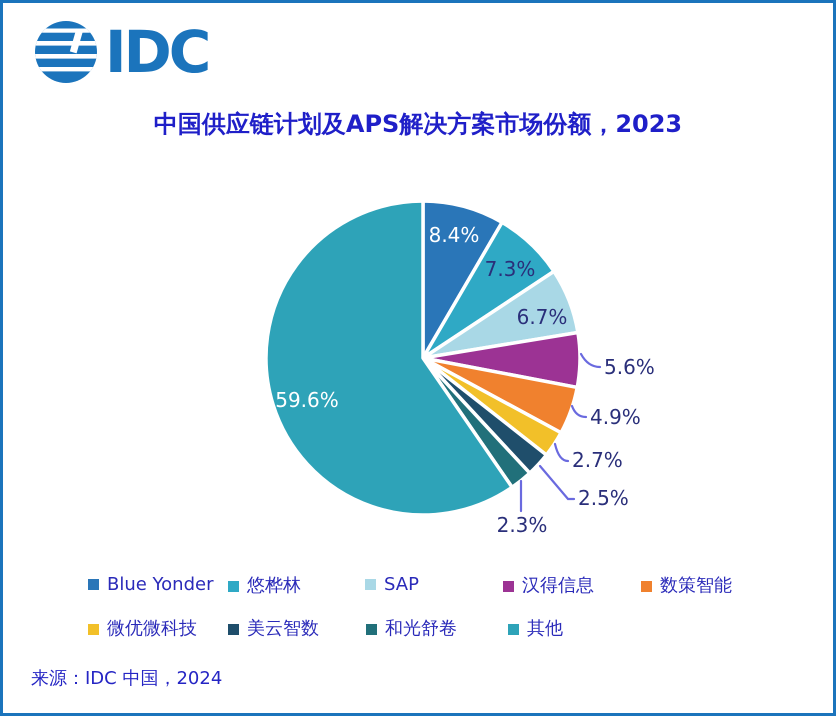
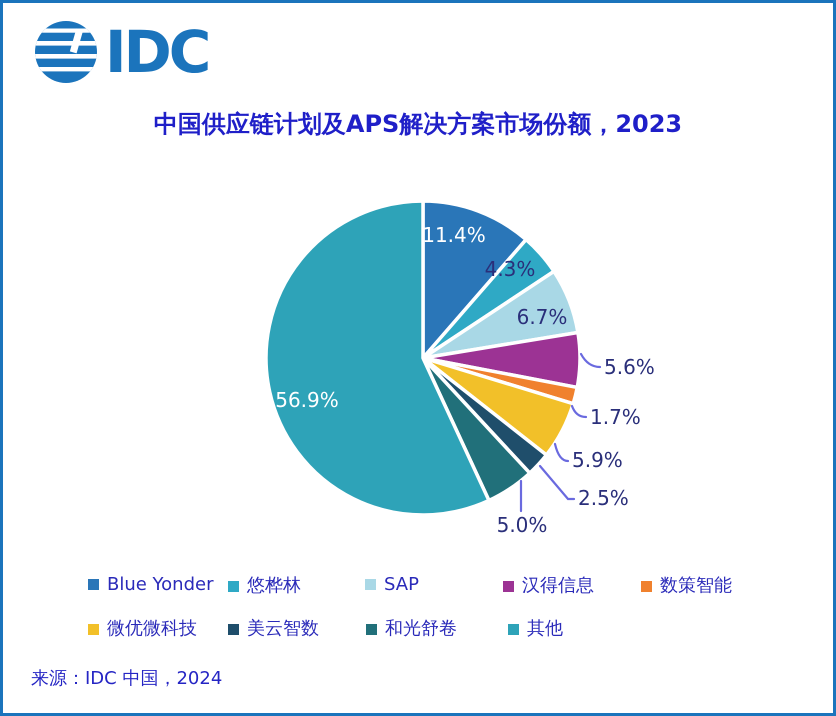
Blue Yonder: 8.4% -> 11.4%
悠桦林: 7.3% -> 4.3%
数策智能: 4.9% -> 1.7%
微优微科技: 2.7% -> 5.9%
和光舒卷: 2.3% -> 5.0%
其他: 59.6% -> 56.9%
